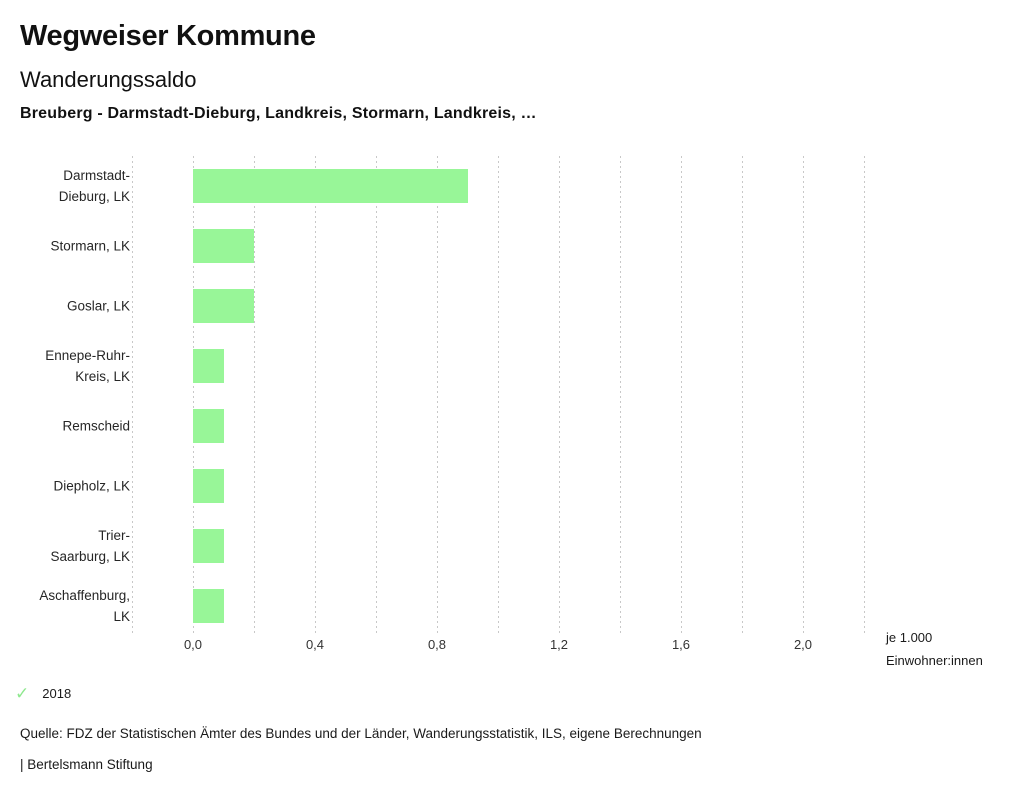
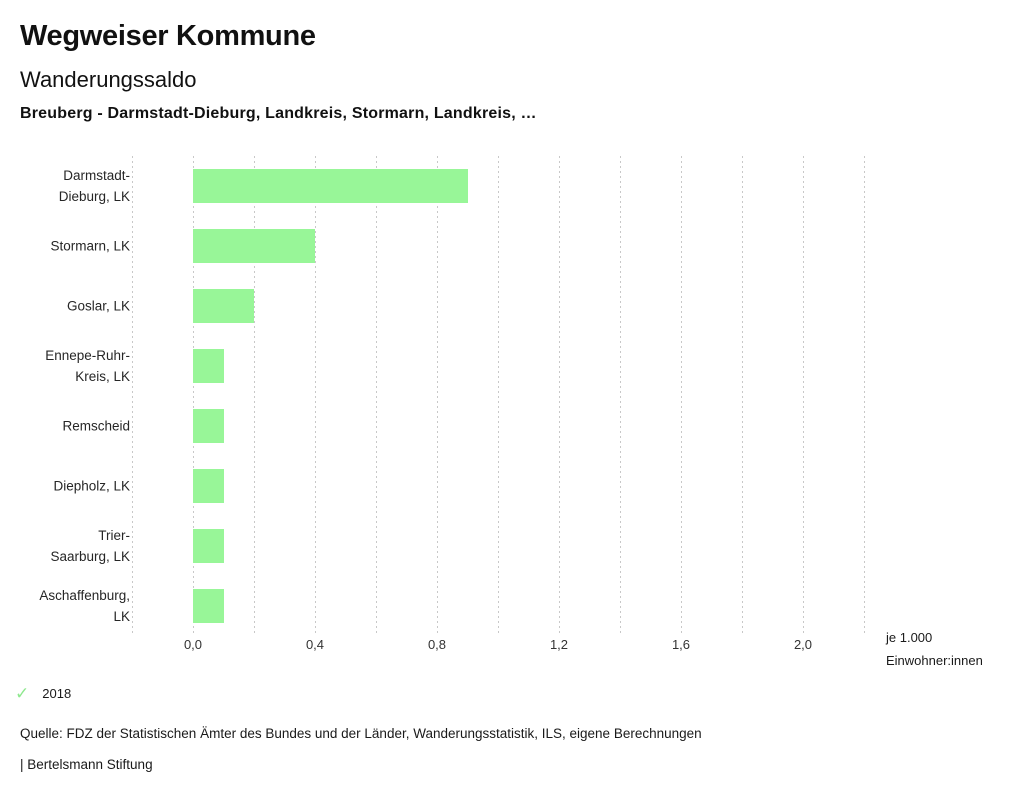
Stormarn, LK: 0,2 -> 0,4
